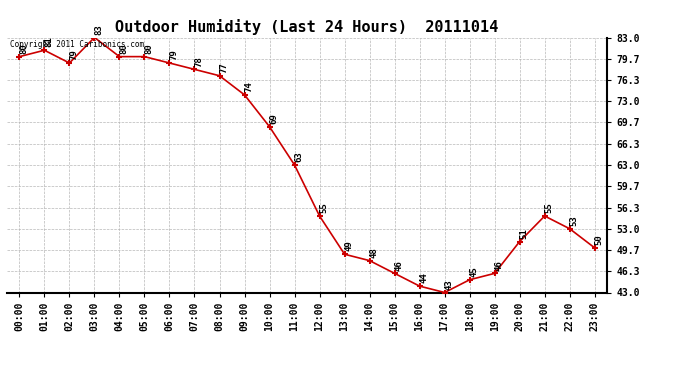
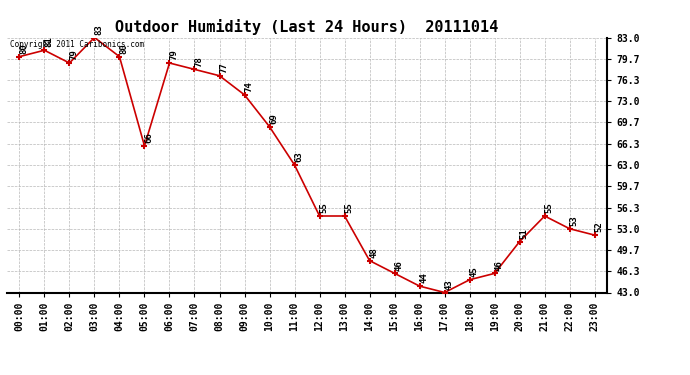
05:00: 80 -> 66
13:00: 49 -> 55
23:00: 50 -> 52
